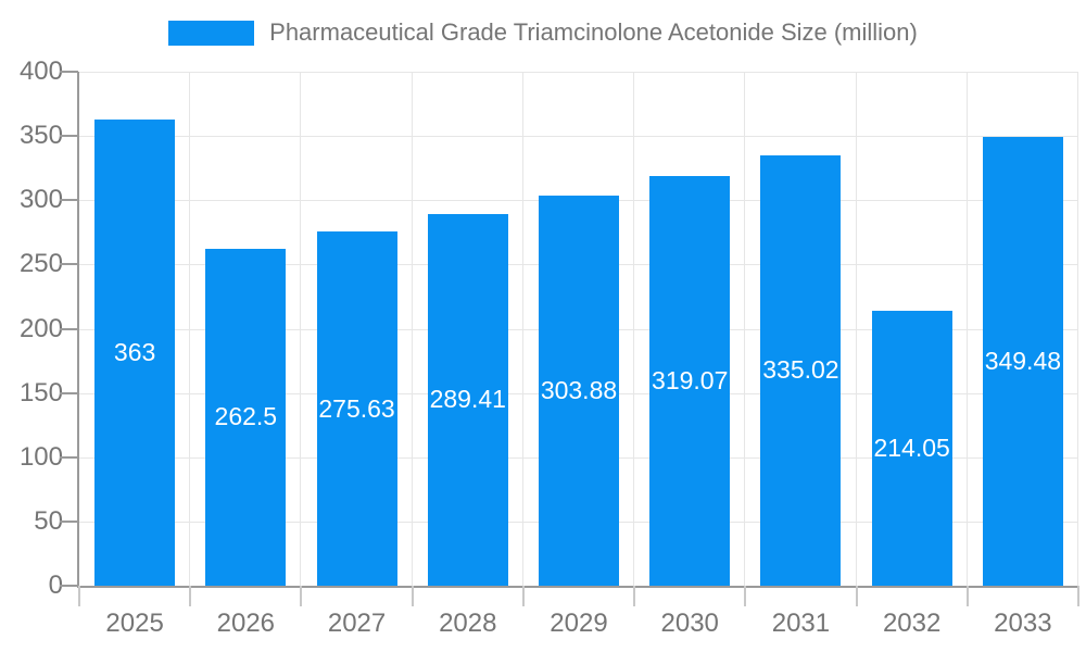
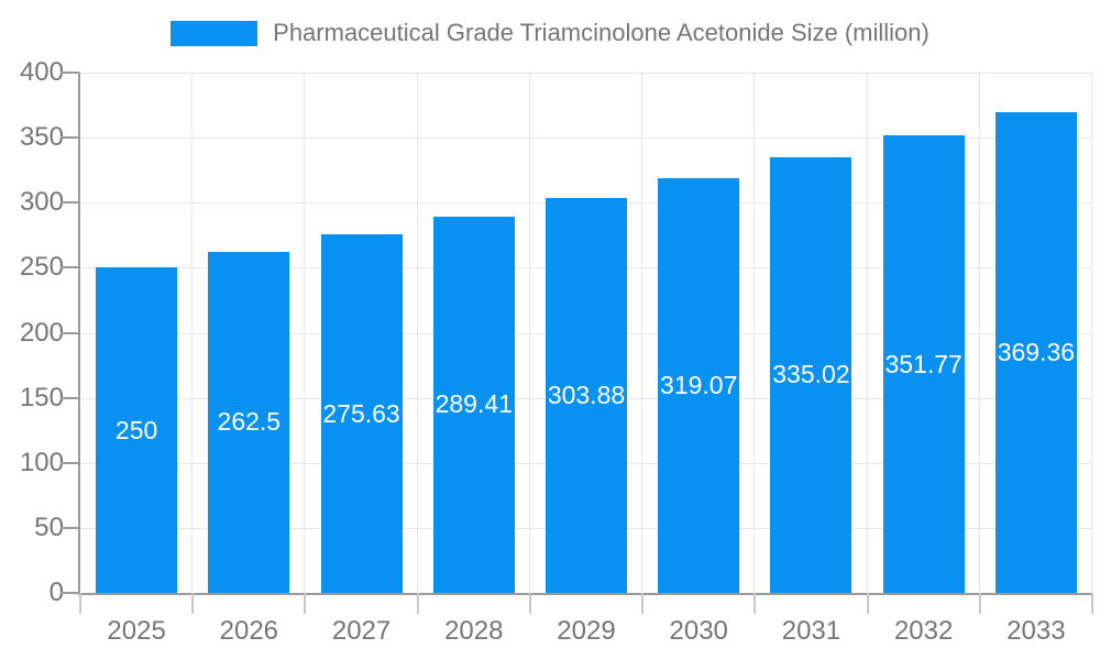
2025: 363 -> 250
2032: 214.05 -> 351.77
2033: 349.48 -> 369.36
